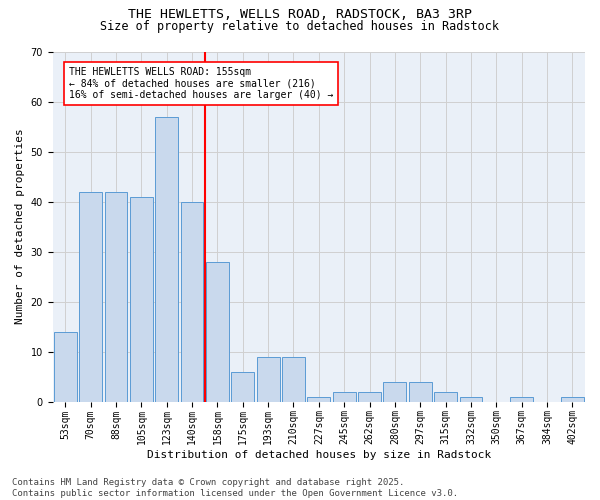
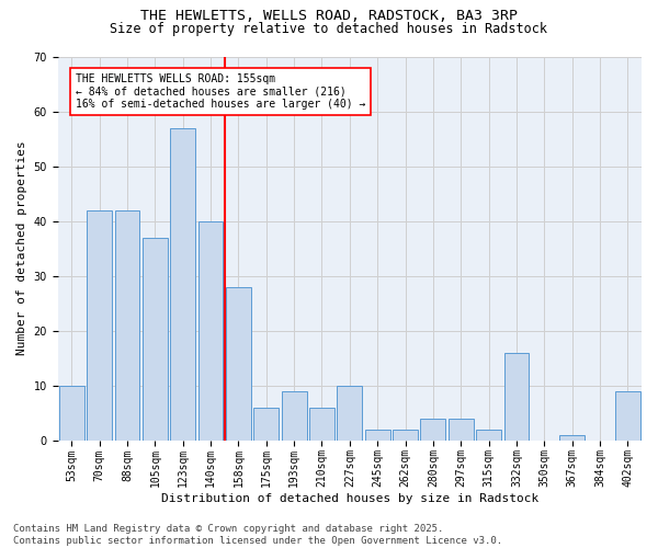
53sqm: 14 -> 10
105sqm: 41 -> 37
210sqm: 9 -> 6
227sqm: 1 -> 10
332sqm: 1 -> 16
402sqm: 1 -> 9
